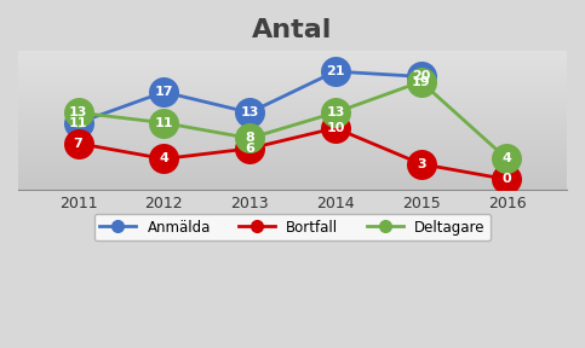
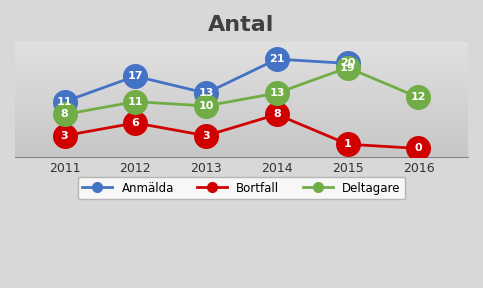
Bortfall/2011: 7 -> 3
Deltagare/2011: 13 -> 8
Bortfall/2012: 4 -> 6
Bortfall/2013: 6 -> 3
Deltagare/2013: 8 -> 10
Bortfall/2014: 10 -> 8
Bortfall/2015: 3 -> 1
Deltagare/2016: 4 -> 12
